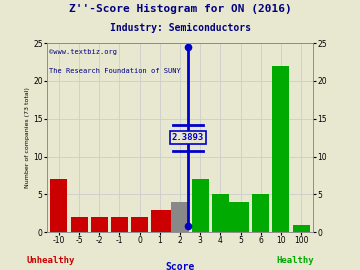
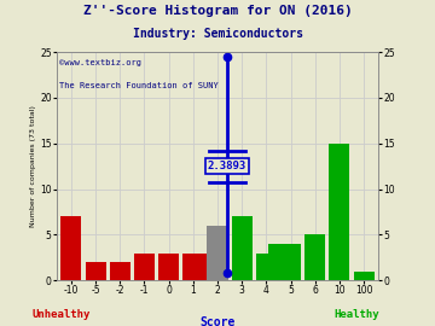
-1: 2 -> 3
0: 2 -> 3
2: 4 -> 6
4: 5 -> 3
10: 22 -> 15
